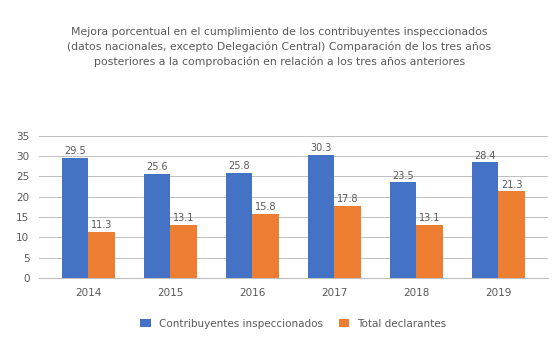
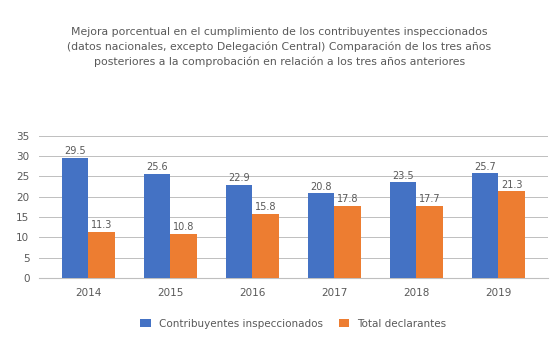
Total declarantes/2015: 13.1 -> 10.8
Contribuyentes inspeccionados/2016: 25.8 -> 22.9
Contribuyentes inspeccionados/2017: 30.3 -> 20.8
Total declarantes/2018: 13.1 -> 17.7
Contribuyentes inspeccionados/2019: 28.4 -> 25.7
